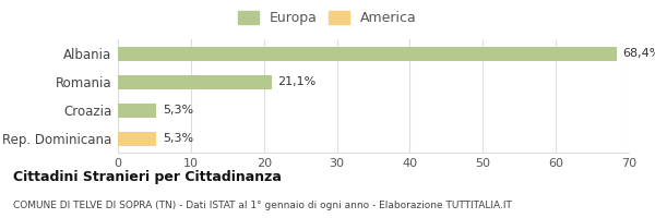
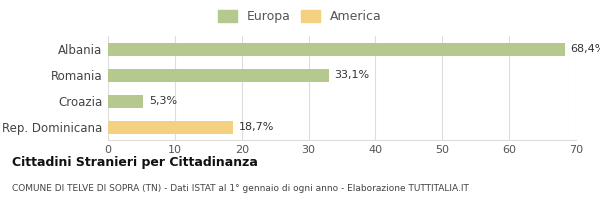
Romania: 21,1% -> 33,1%
Rep. Dominicana: 5,3% -> 18,7%
